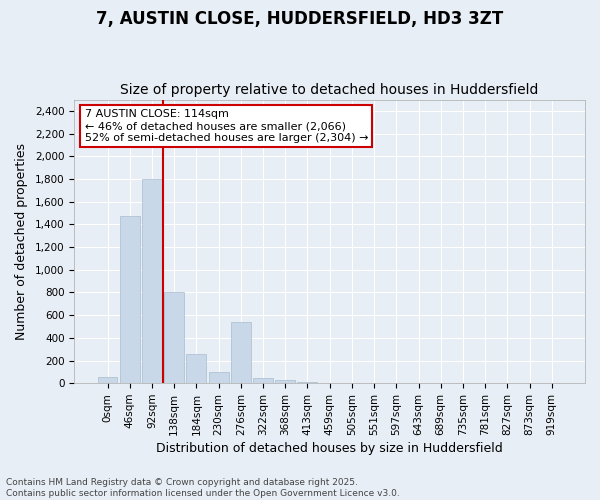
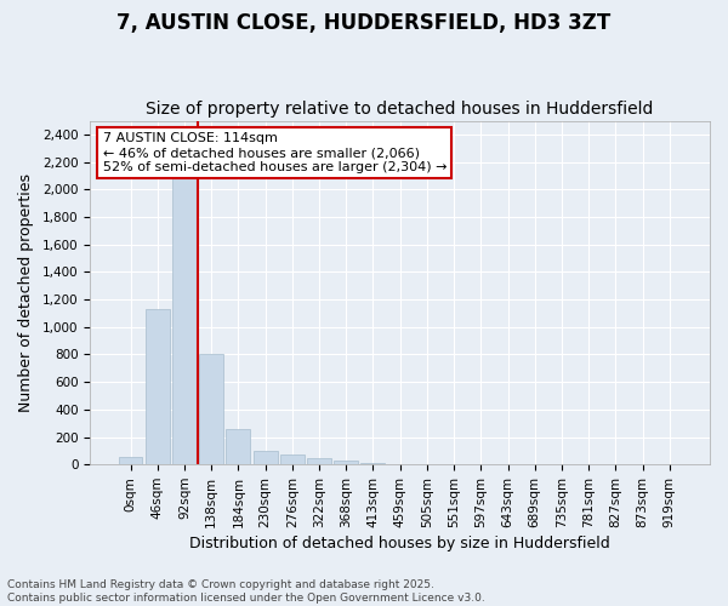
46sqm: 1,470 -> 1,130
92sqm: 1,800 -> 2,100
276sqm: 540 -> 70
